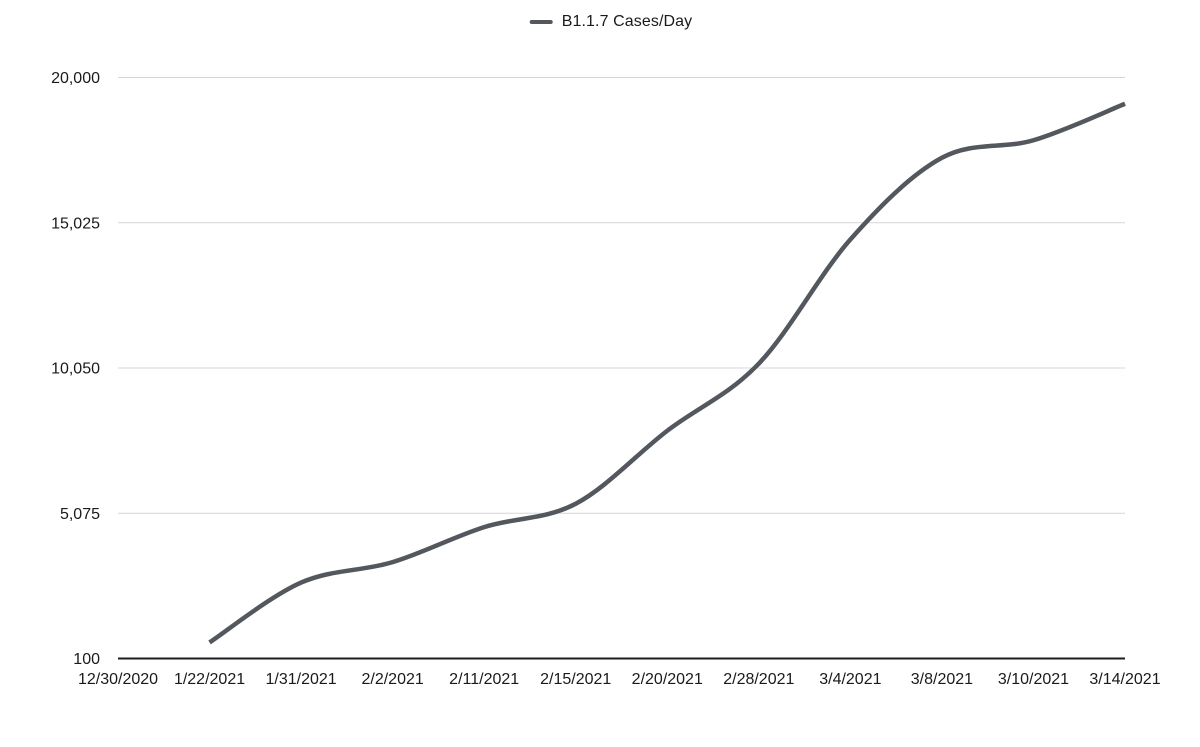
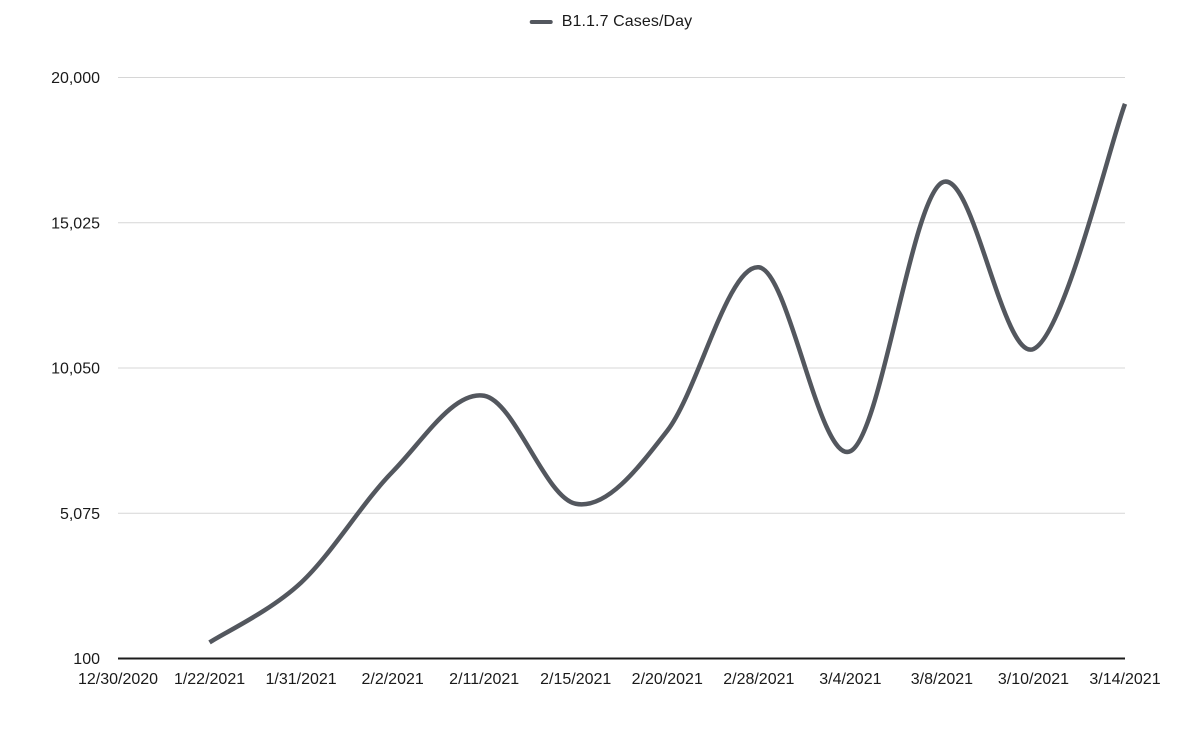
2/2/2021: 3400 -> 6500
2/11/2021: 4600 -> 9100
2/28/2021: 10200 -> 13500
3/4/2021: 14400 -> 7200
3/8/2021: 17200 -> 16400
3/10/2021: 17800 -> 10700
